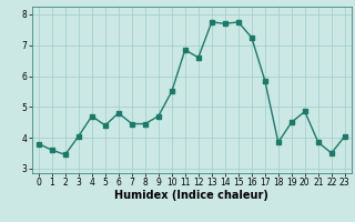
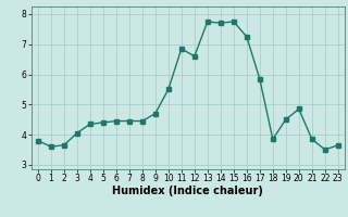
2: 3.45 -> 3.65
4: 4.70 -> 4.35
6: 4.80 -> 4.45
23: 4.05 -> 3.65
